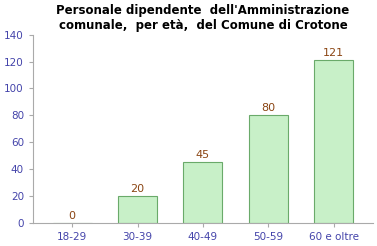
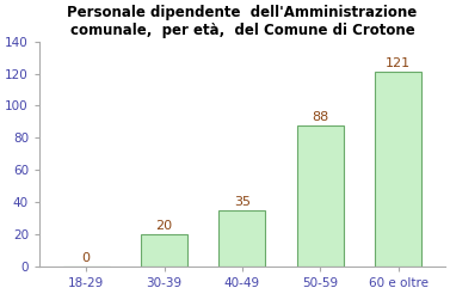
40-49: 45 -> 35
50-59: 80 -> 88
